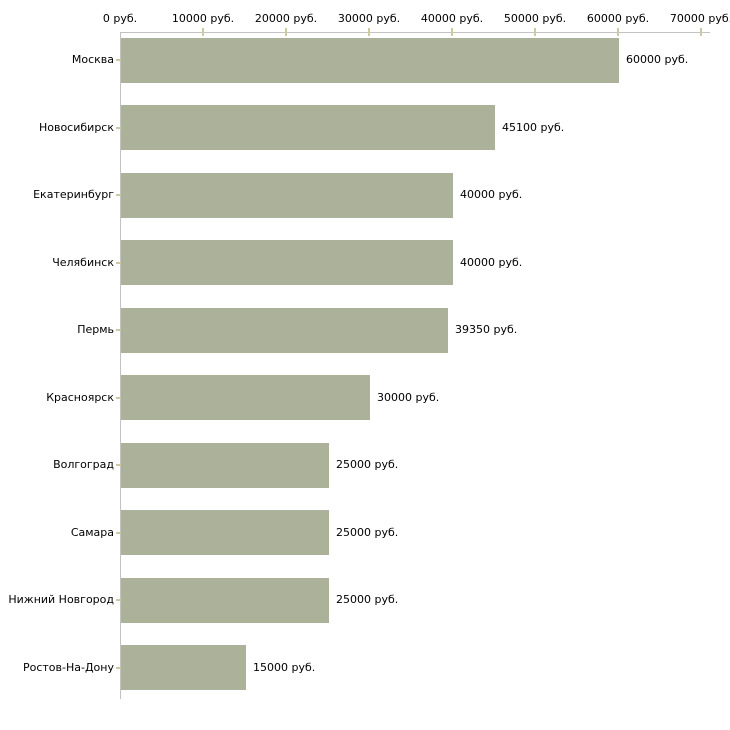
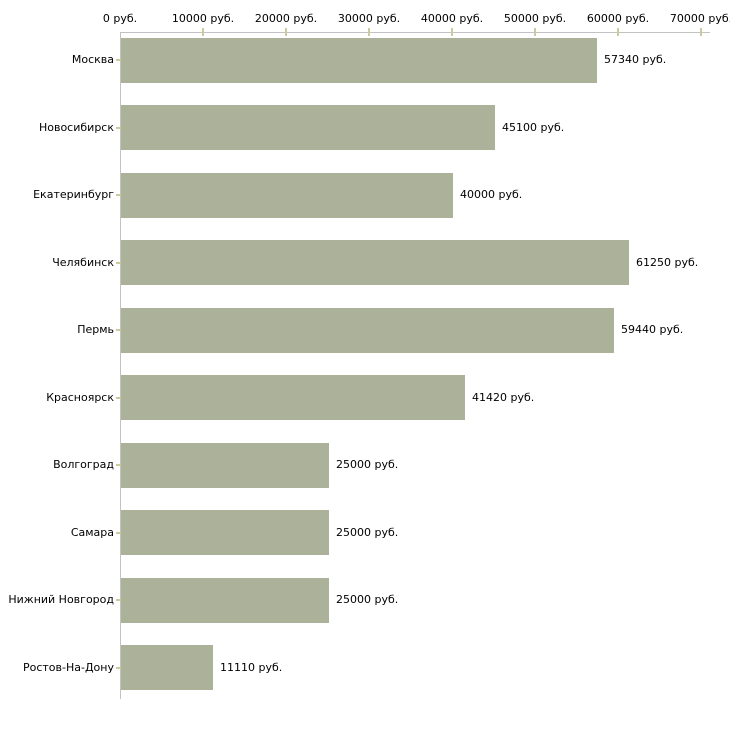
Москва: 60000 -> 57340
Челябинск: 40000 -> 61250
Пермь: 39350 -> 59440
Красноярск: 30000 -> 41420
Ростов-На-Дону: 15000 -> 11110
